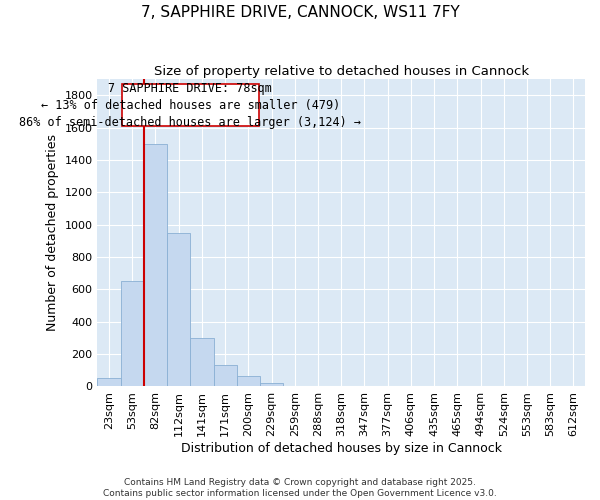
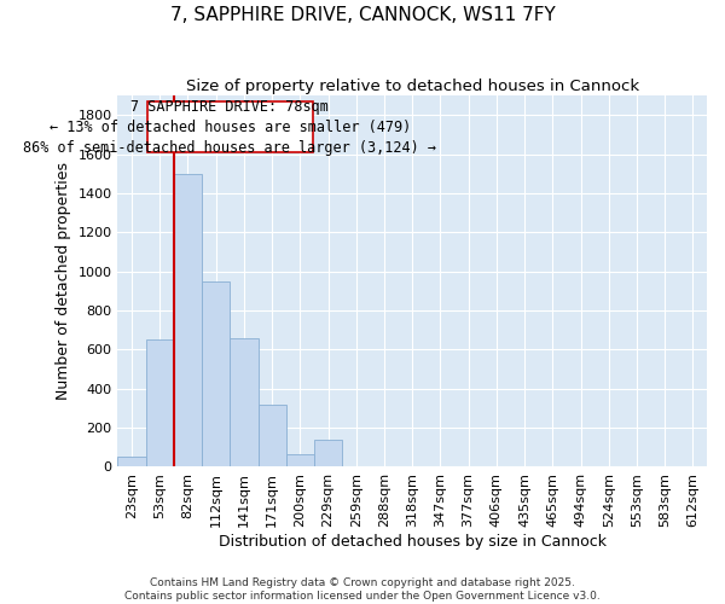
141sqm: 300 -> 660
171sqm: 140 -> 320
229sqm: 20 -> 140
